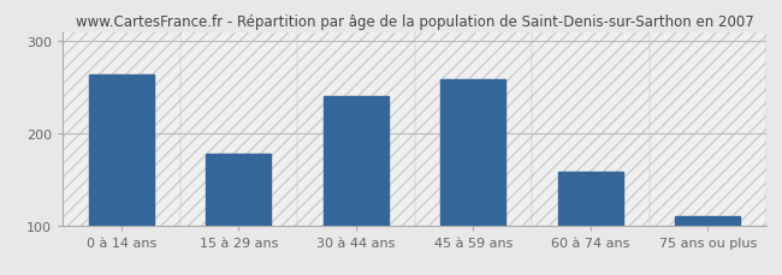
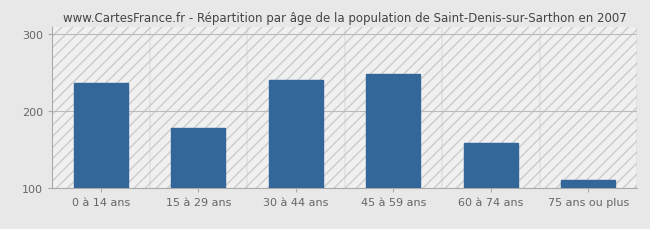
0 à 14 ans: 264 -> 237
45 à 59 ans: 258 -> 248
